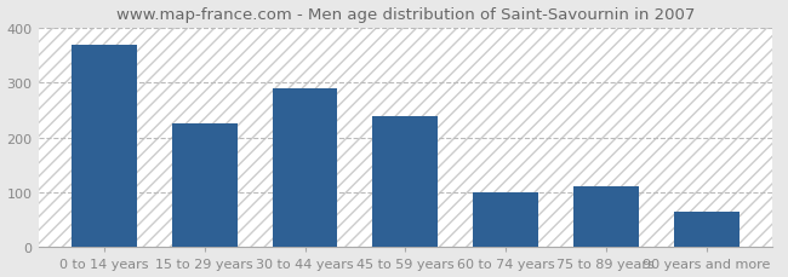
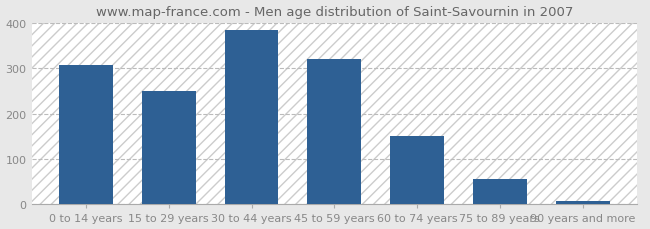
0 to 14 years: 370 -> 308
15 to 29 years: 225 -> 250
30 to 44 years: 290 -> 385
45 to 59 years: 240 -> 320
60 to 74 years: 100 -> 150
75 to 89 years: 110 -> 57
90 years and more: 65 -> 8
